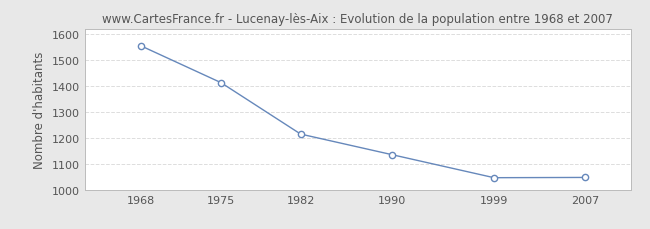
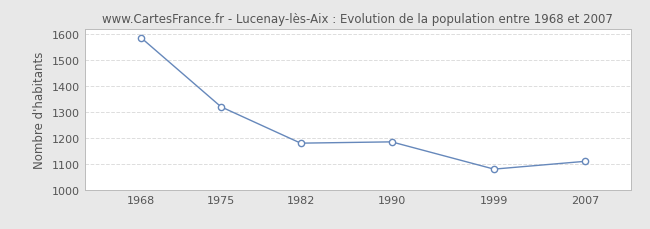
1968: 1554 -> 1585
1975: 1413 -> 1320
1982: 1215 -> 1180
1990: 1136 -> 1185
1999: 1047 -> 1080
2007: 1048 -> 1110
